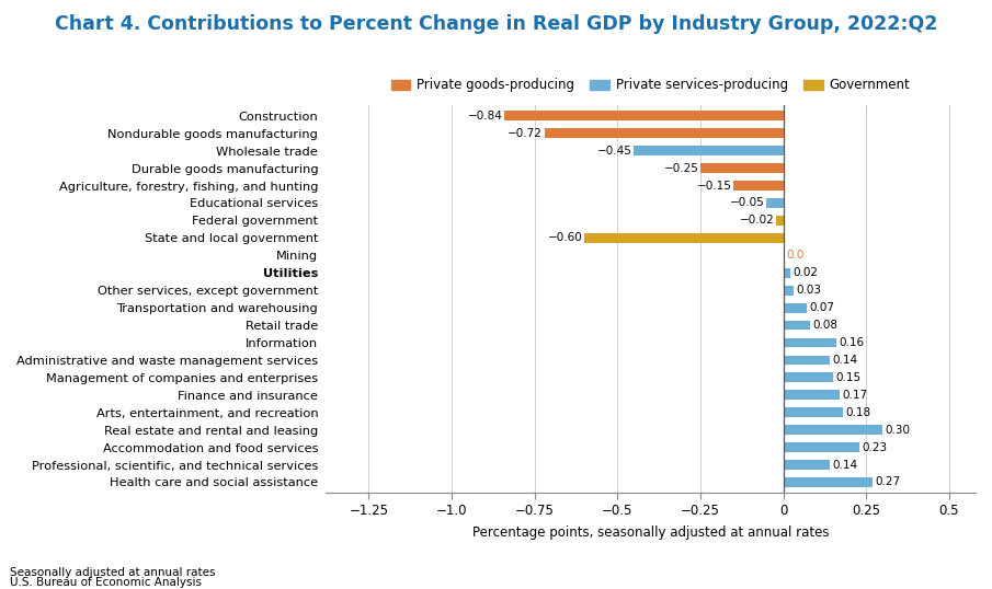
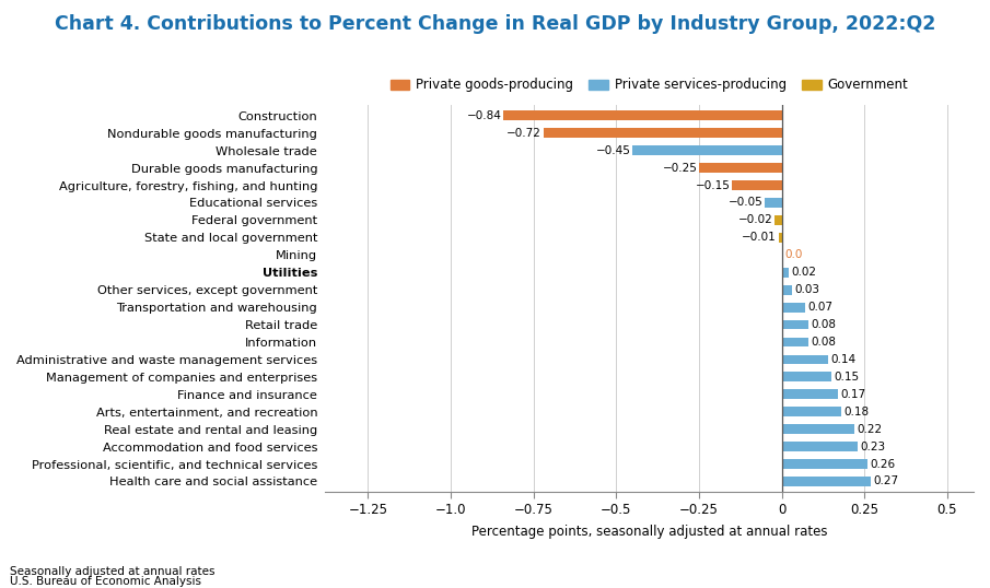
State and local government: −0.60 -> −0.01
Information: 0.16 -> 0.08
Real estate and rental and leasing: 0.30 -> 0.22
Professional, scientific, and technical services: 0.14 -> 0.26
